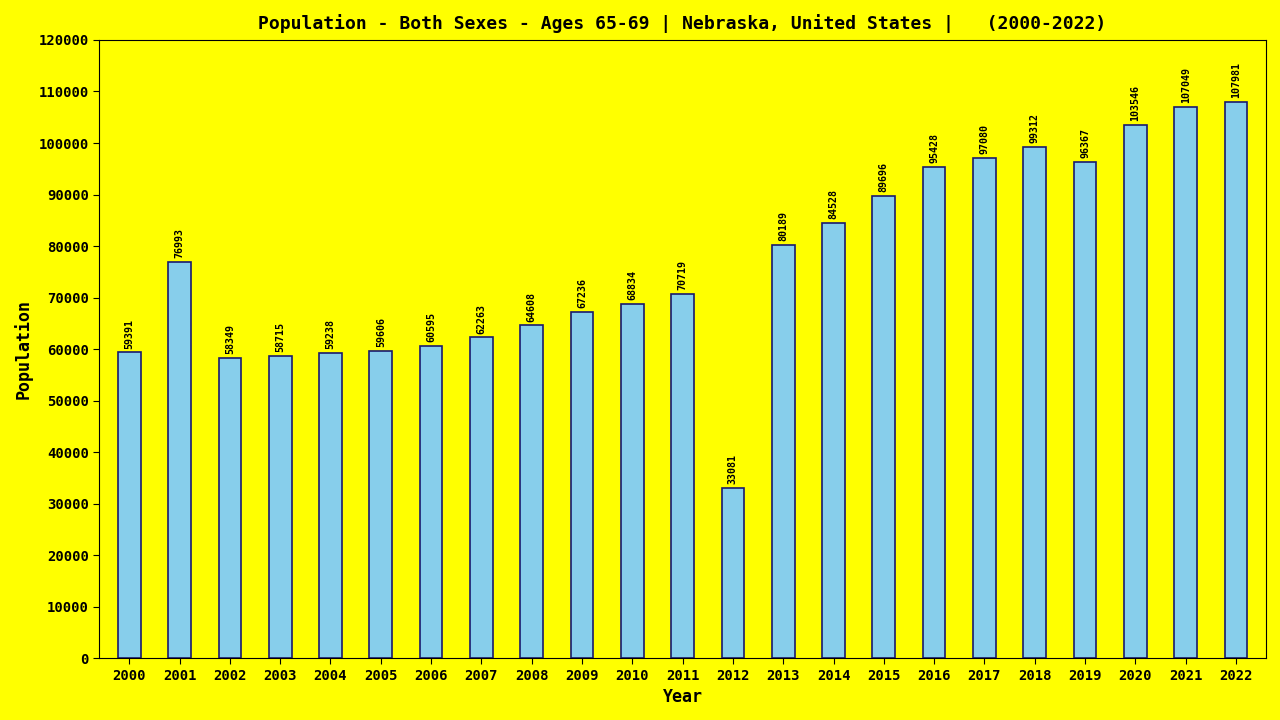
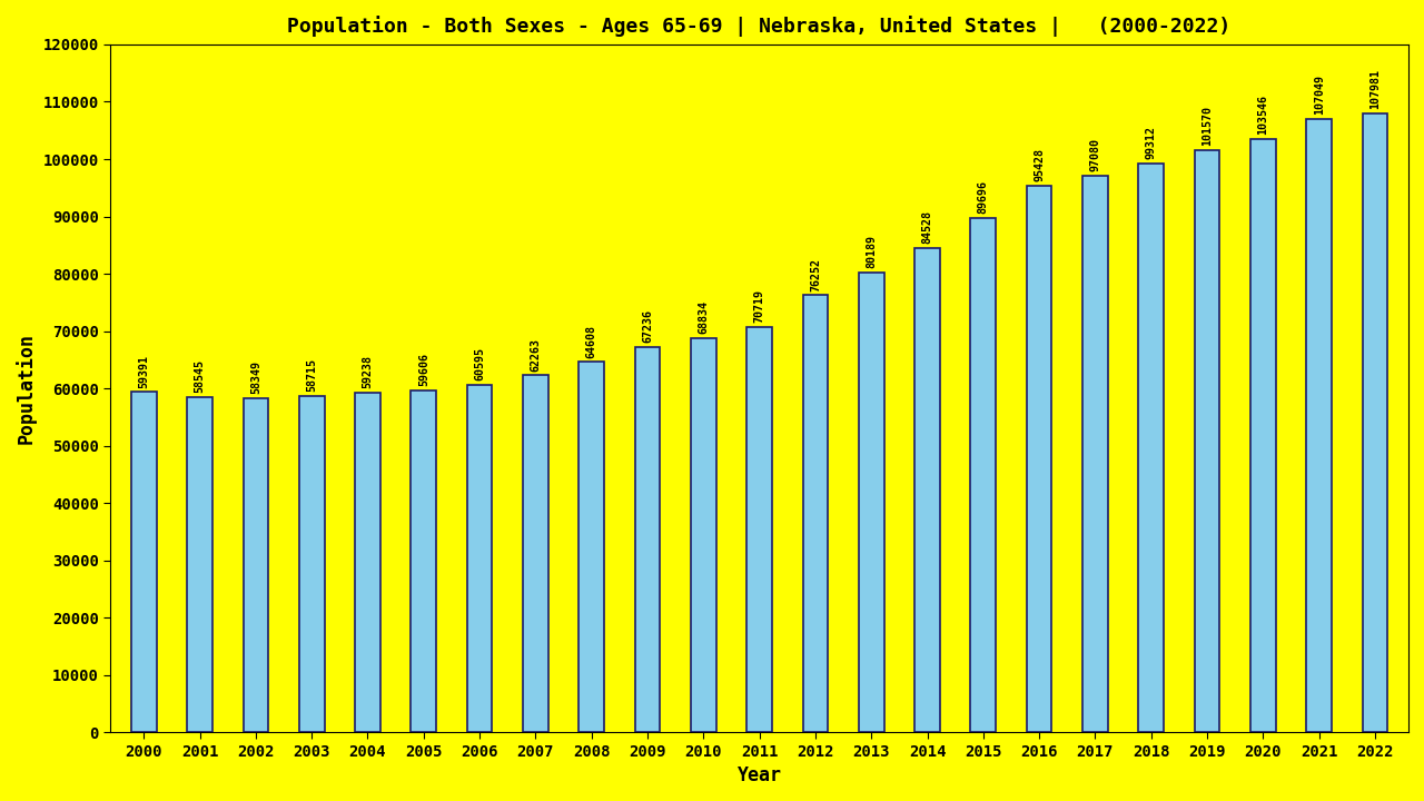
2001: 76993 -> 58545
2012: 33081 -> 76252
2019: 96367 -> 101570
